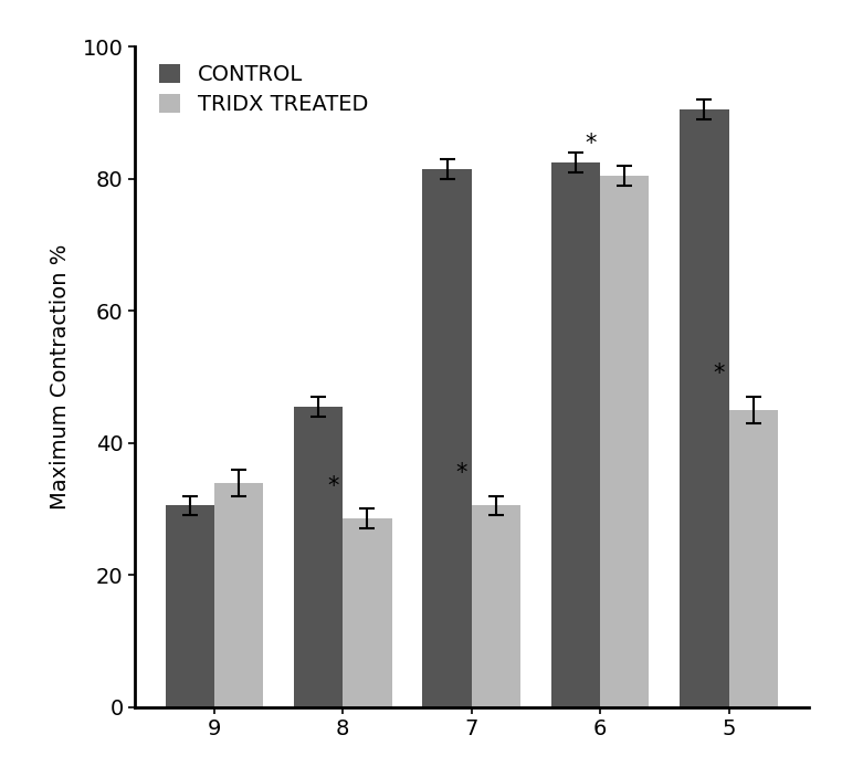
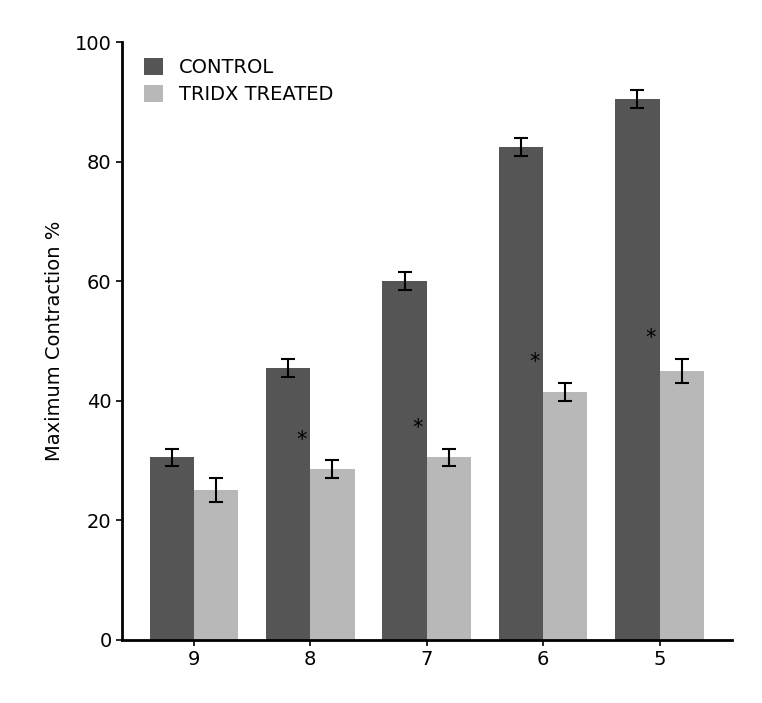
TRIDX TREATED/9: 34.0 -> 25.0
CONTROL/7: 81.4 -> 60.0
TRIDX TREATED/6: 80.4 -> 41.5
